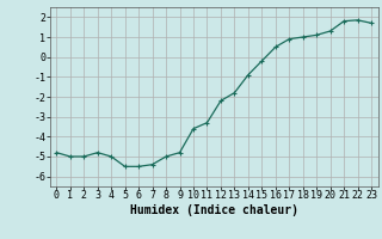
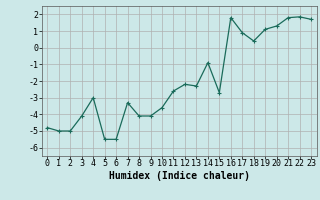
3: -4.8 -> -4.1
4: -5.0 -> -3.0
7: -5.4 -> -3.3
8: -5.0 -> -4.1
9: -4.8 -> -4.1
11: -3.3 -> -2.6
13: -1.8 -> -2.3
15: -0.2 -> -2.7
16: 0.5 -> 1.8
18: 1.0 -> 0.4
